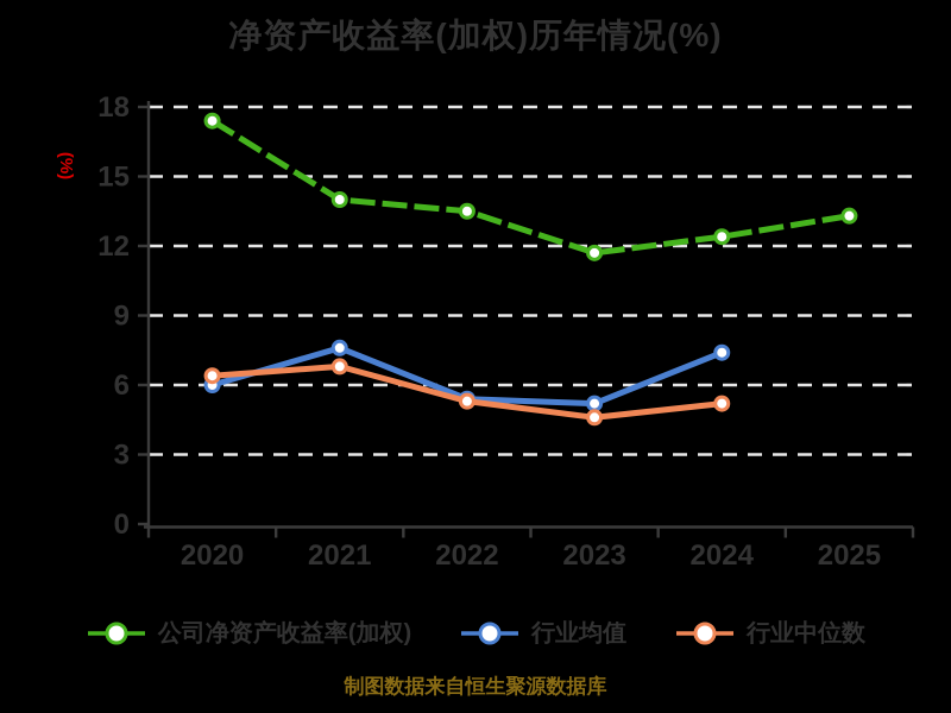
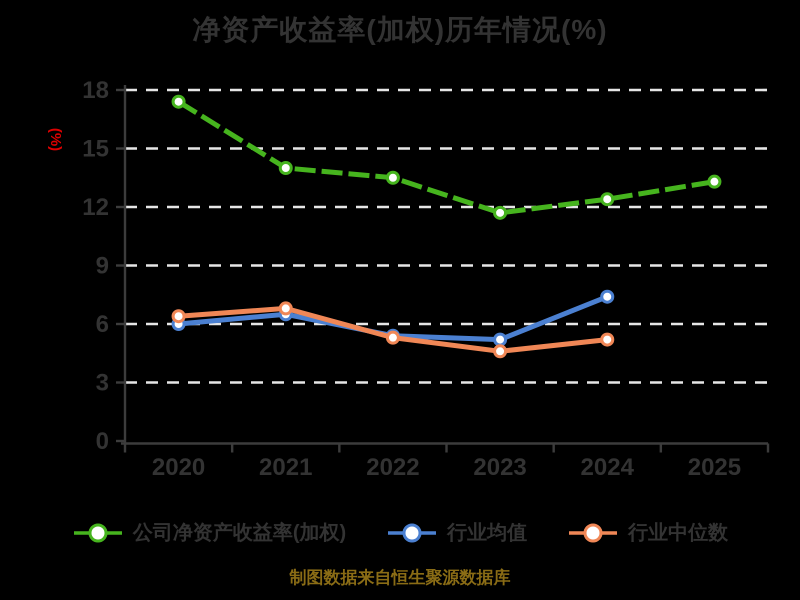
行业均值/2021: 7.6 -> 6.5
